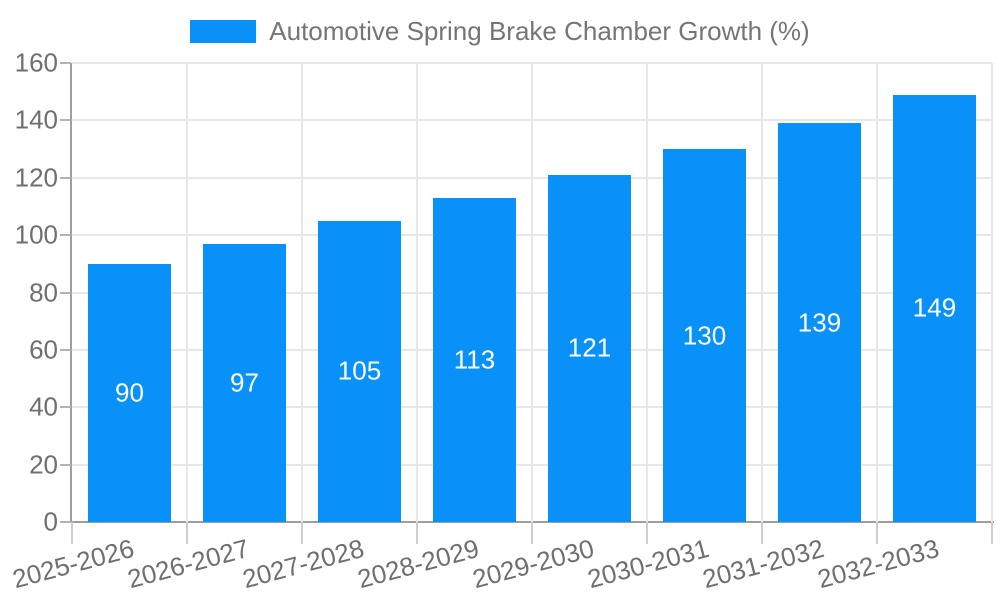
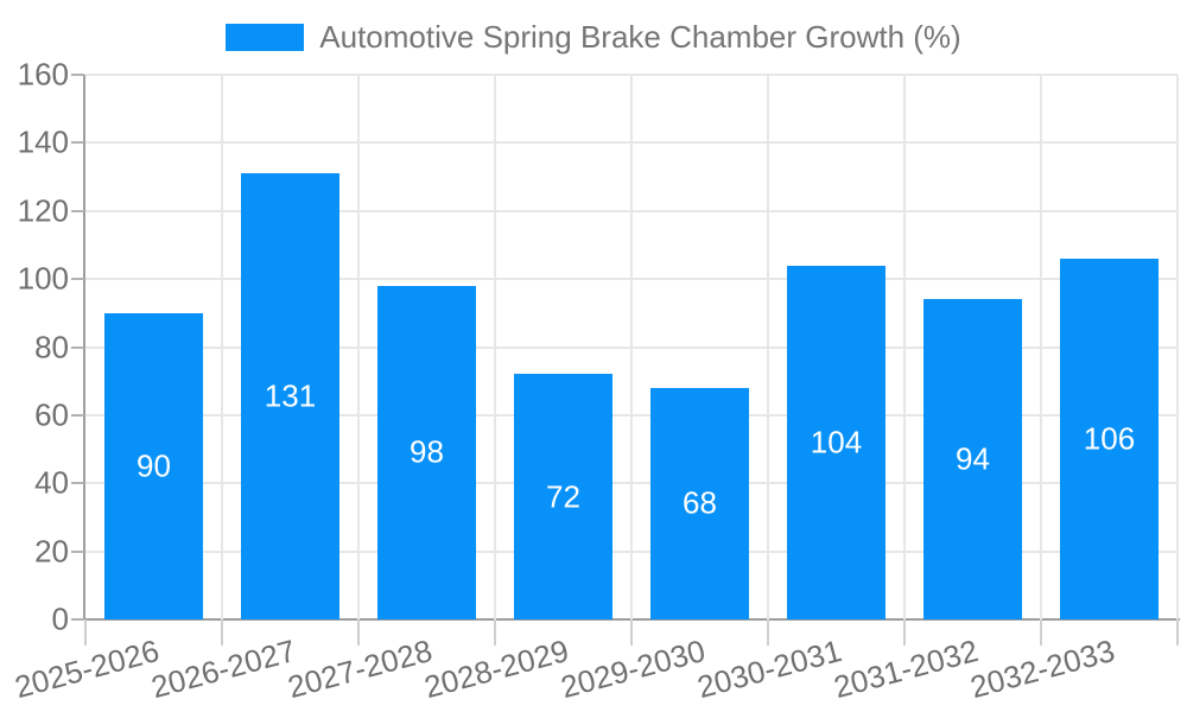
2026-2027: 97 -> 131
2027-2028: 105 -> 98
2028-2029: 113 -> 72
2029-2030: 121 -> 68
2030-2031: 130 -> 104
2031-2032: 139 -> 94
2032-2033: 149 -> 106
